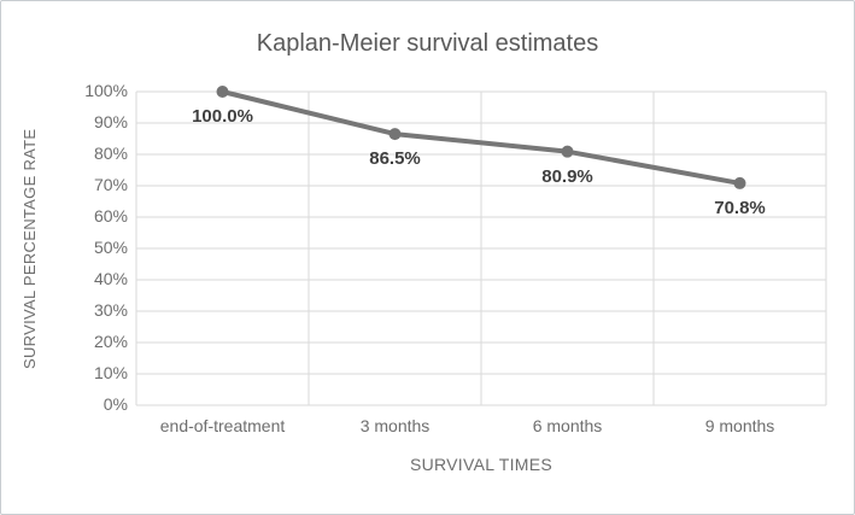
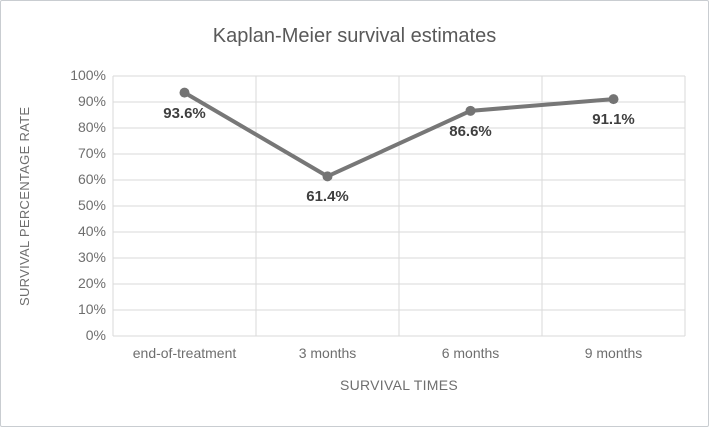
end-of-treatment: 100.0% -> 93.6%
3 months: 86.5% -> 61.4%
6 months: 80.9% -> 86.6%
9 months: 70.8% -> 91.1%
